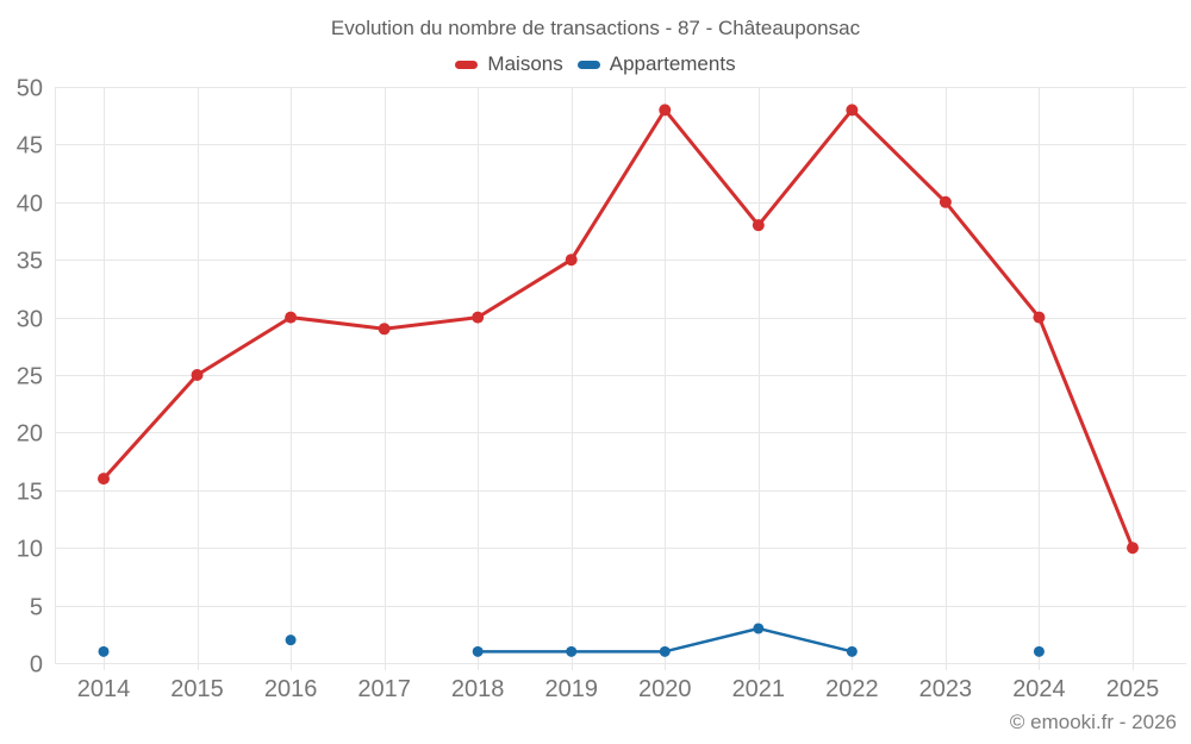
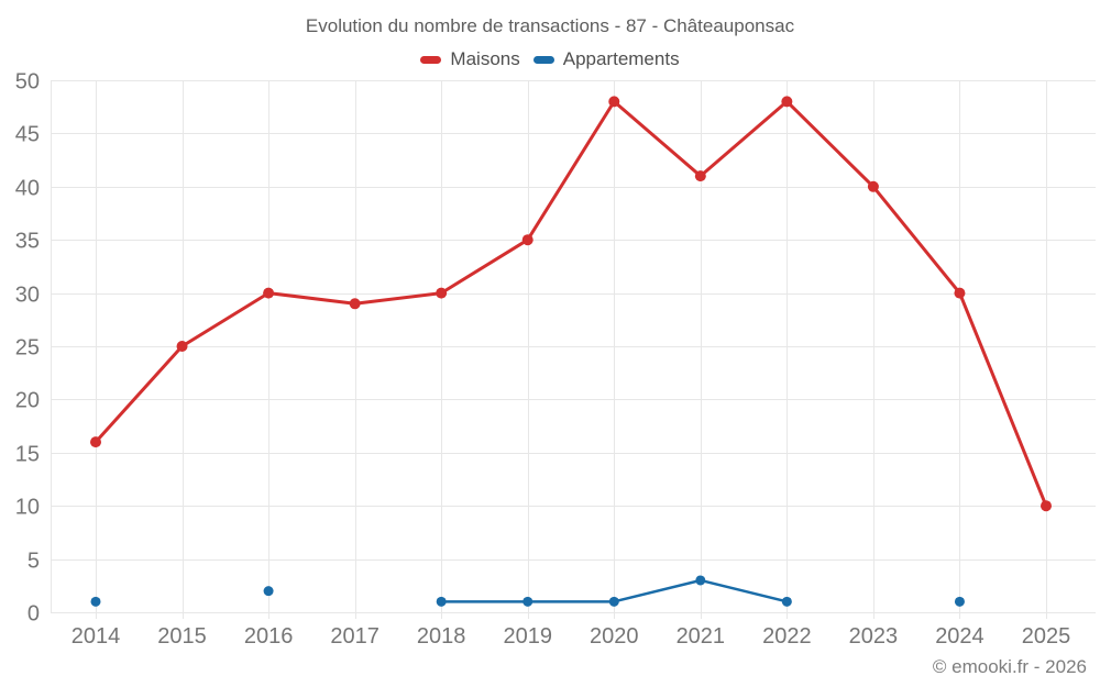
Maisons/2021: 38 -> 41
